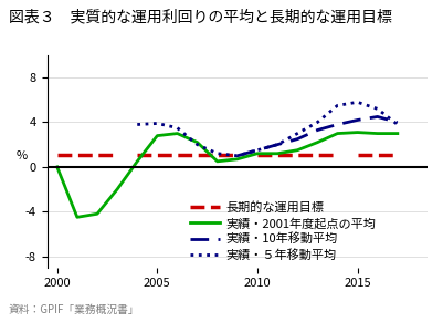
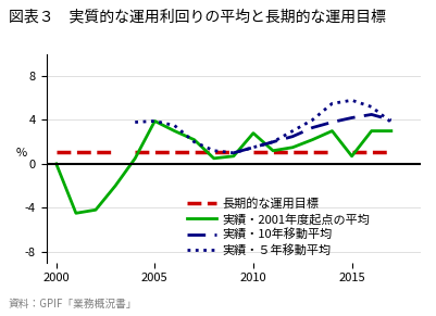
実績・2001年度起点の平均/2005: 2.8 -> 3.9
実績・2001年度起点の平均/2010: 1.2 -> 2.8
実績・2001年度起点の平均/2015: 3.1 -> 0.7
